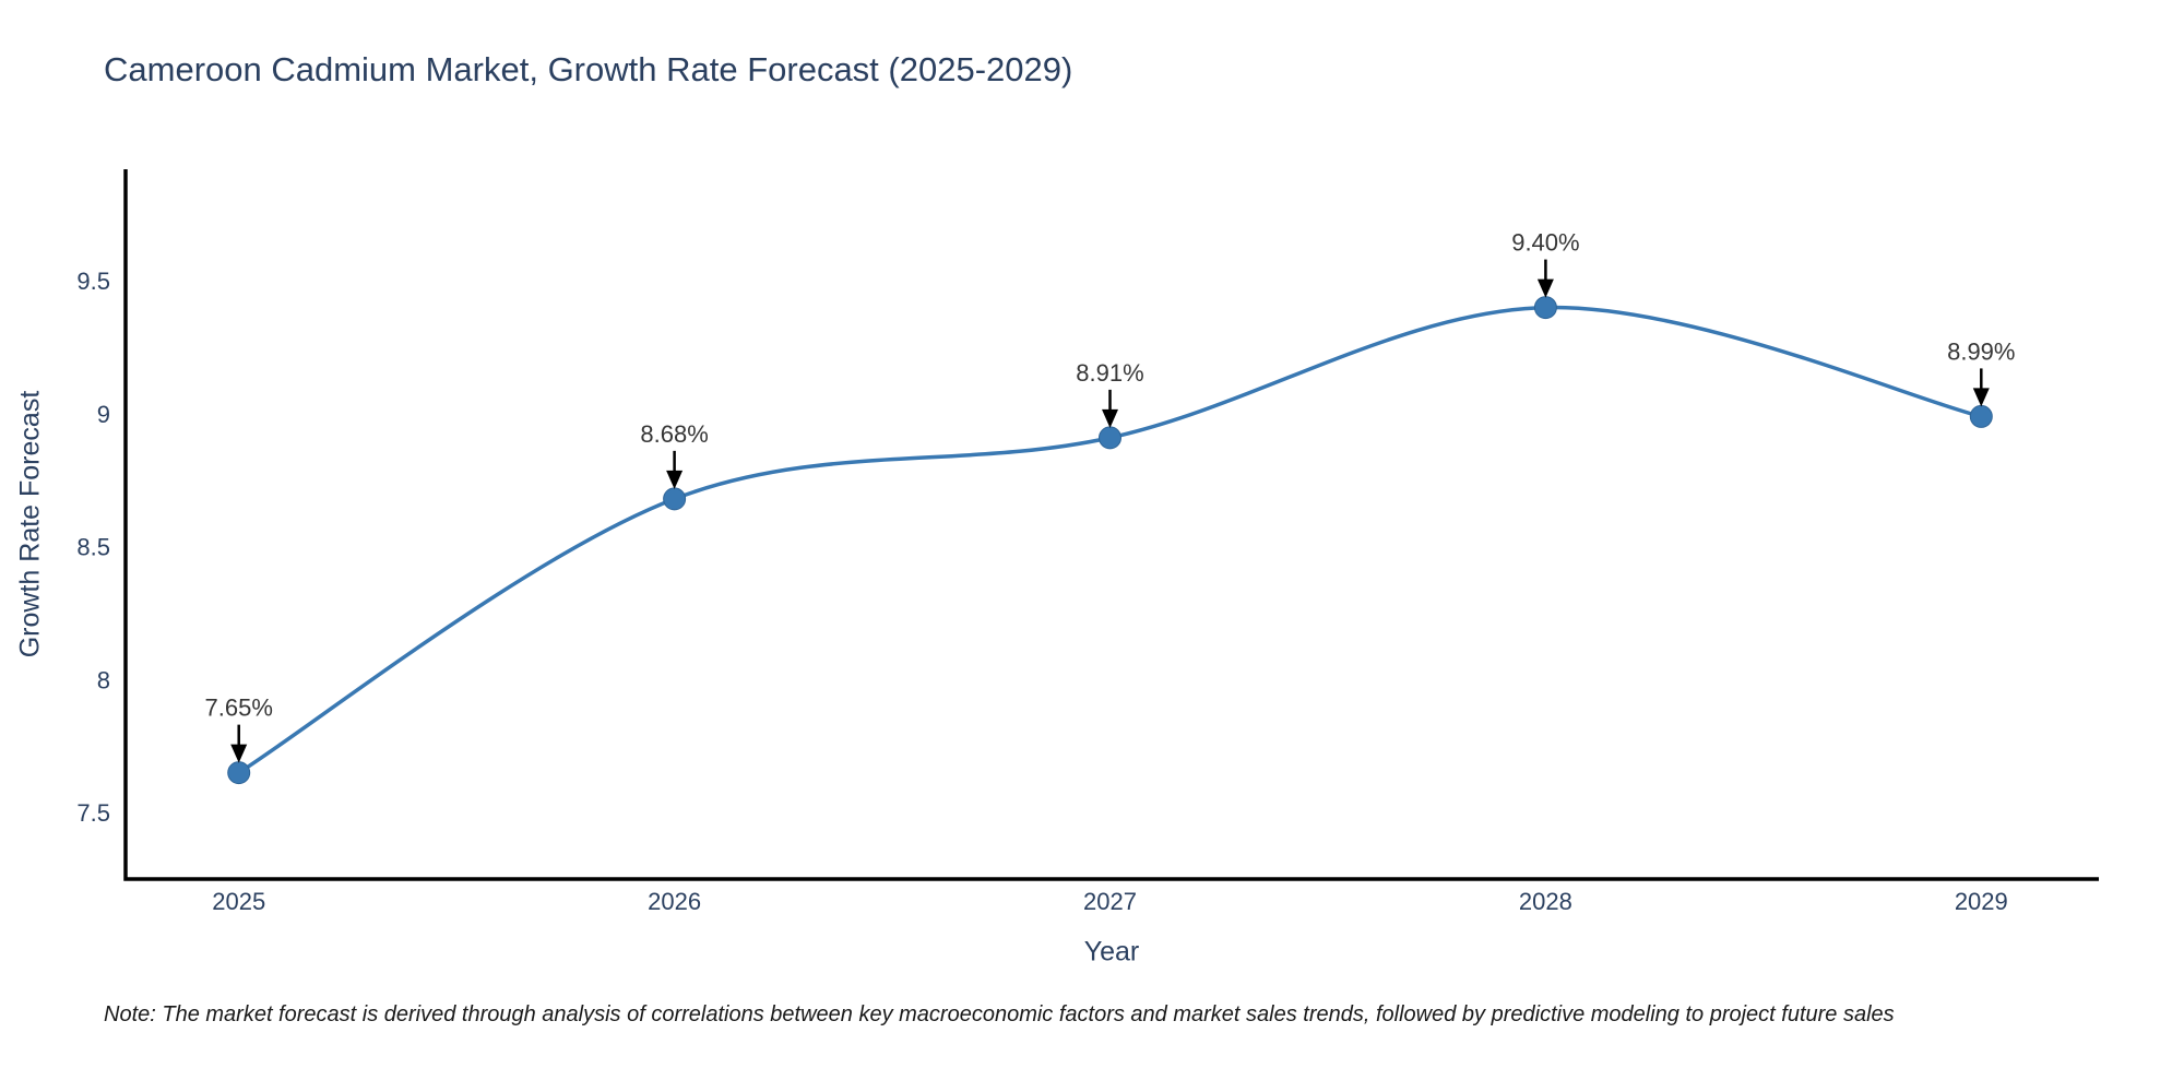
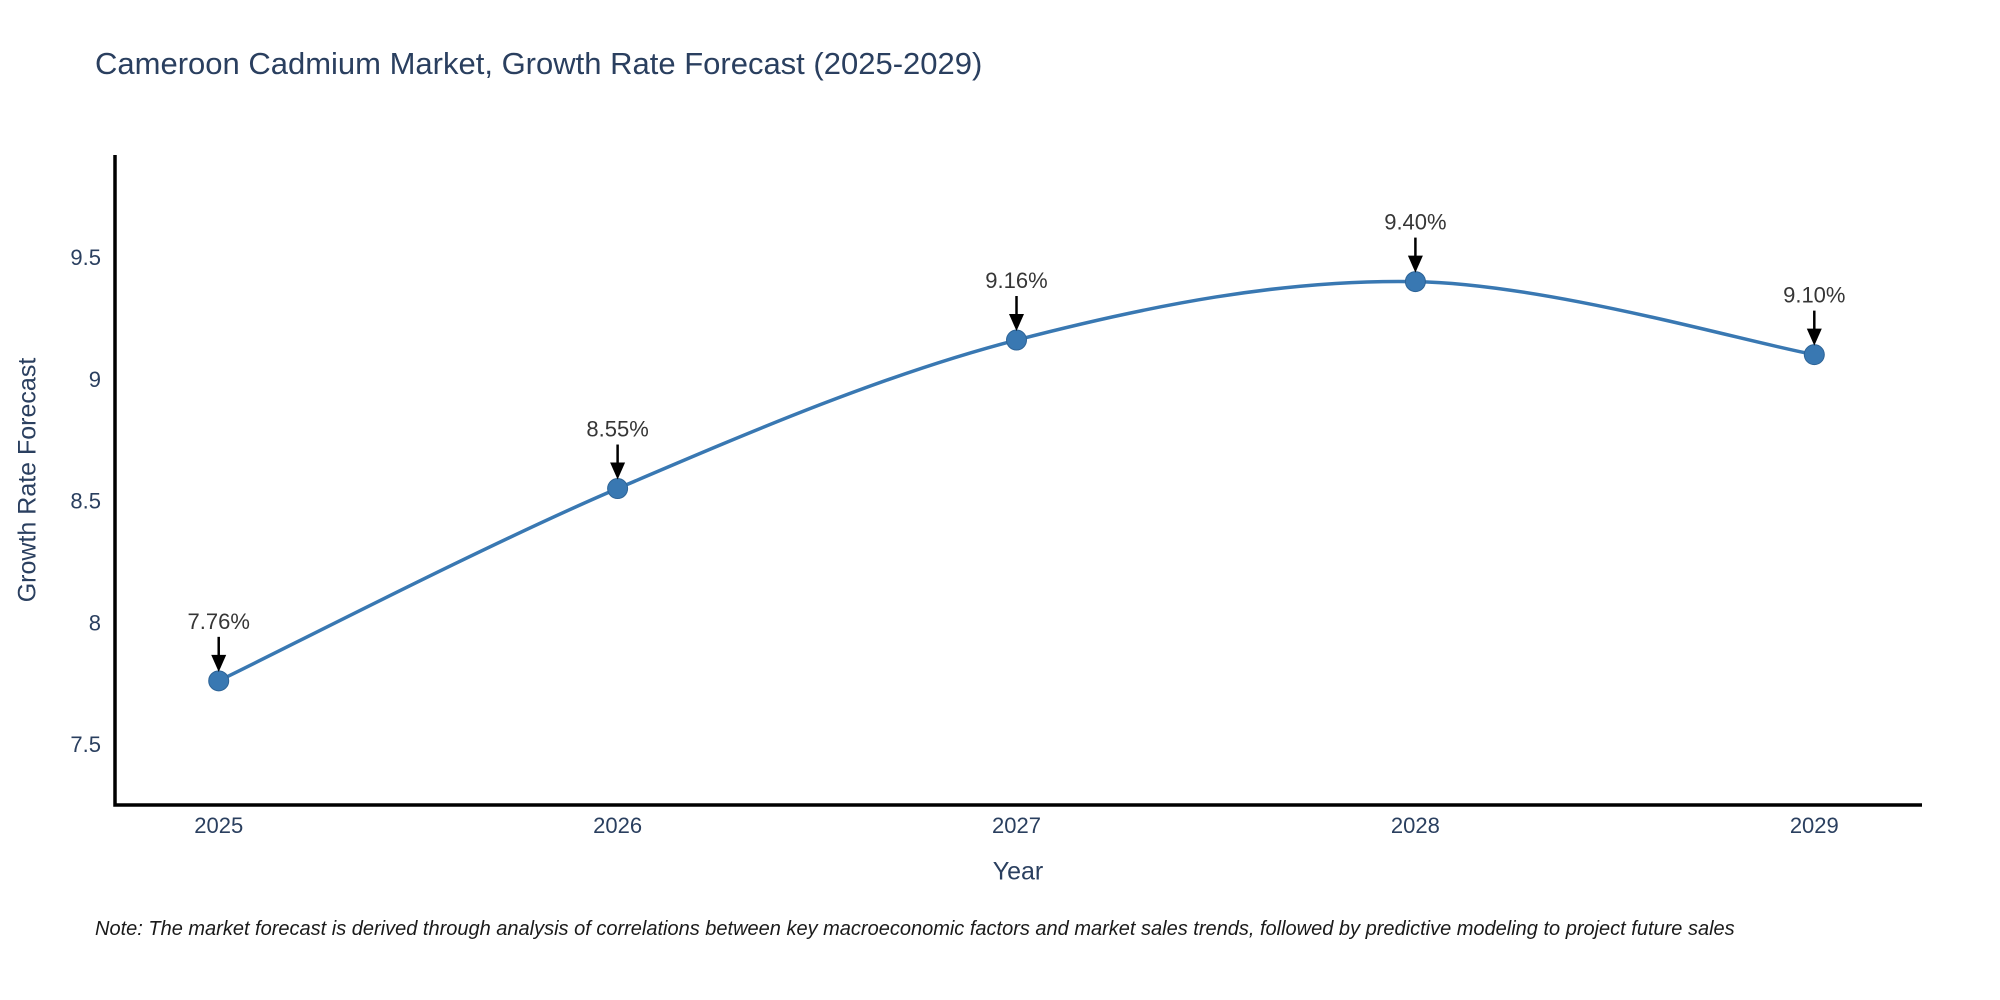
2025: 7.65% -> 7.76%
2026: 8.68% -> 8.55%
2027: 8.91% -> 9.16%
2029: 8.99% -> 9.10%
